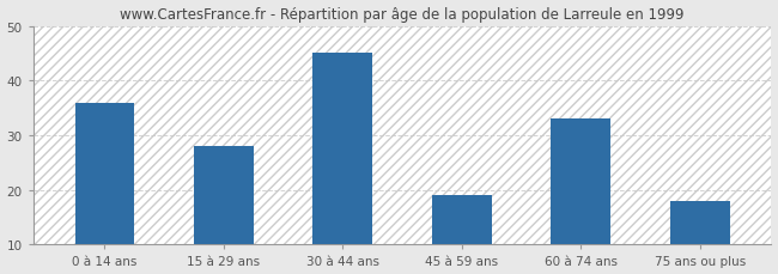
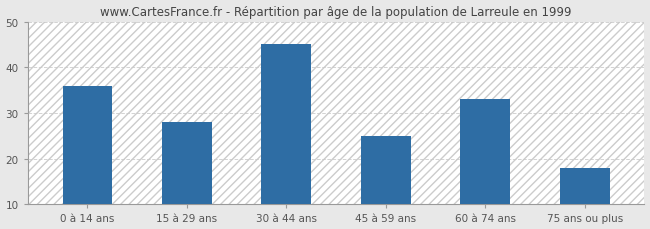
45 à 59 ans: 19 -> 25
